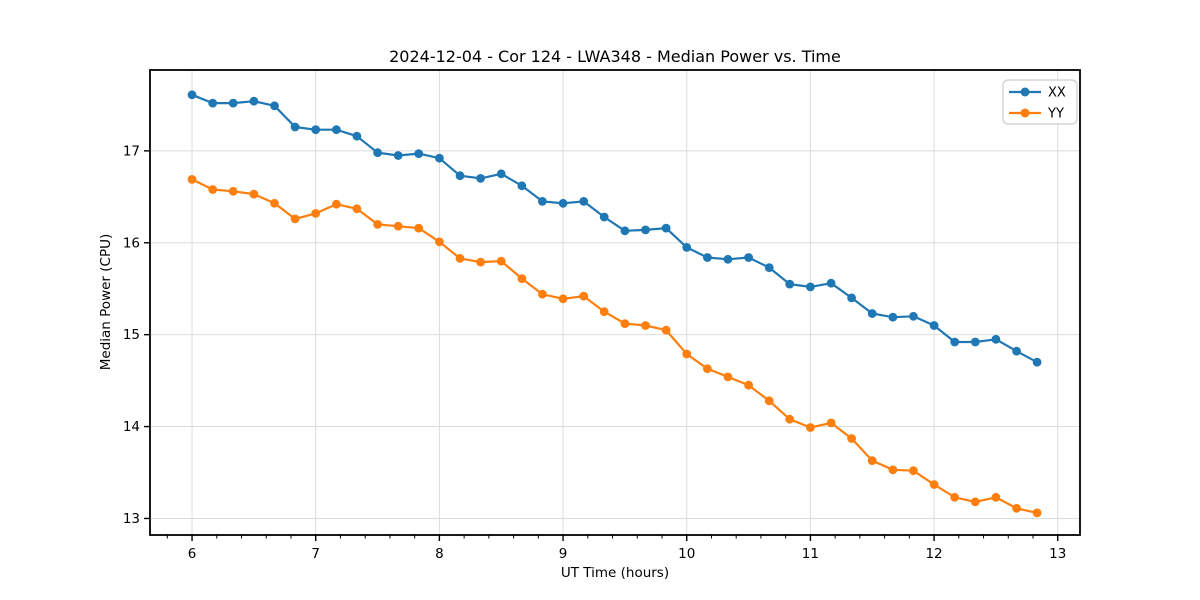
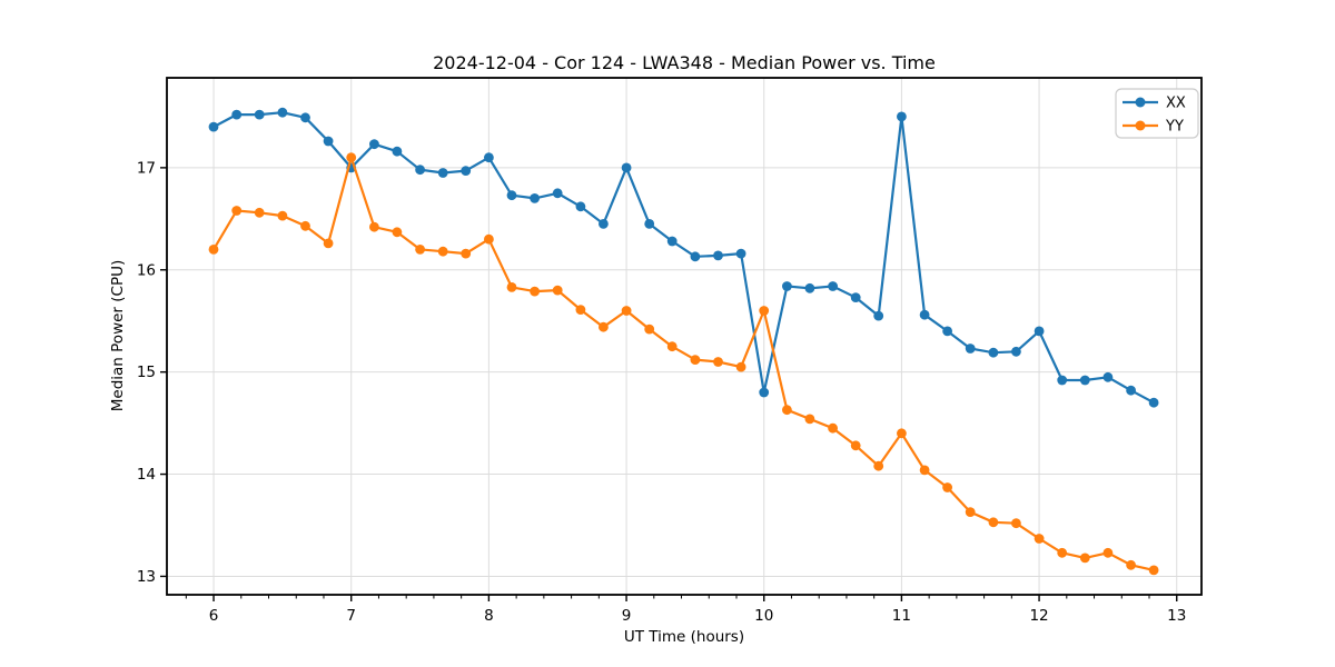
XX/6: 17.6 -> 17.4
YY/6: 16.7 -> 16.2
XX/7: 17.2 -> 17.0
YY/7: 16.3 -> 17.1
XX/8: 16.9 -> 17.1
YY/8: 16.0 -> 16.3
XX/9: 16.4 -> 17.0
YY/9: 15.4 -> 15.6
XX/10: 15.9 -> 14.8
YY/10: 14.8 -> 15.6
XX/11: 15.5 -> 17.5
YY/11: 14.0 -> 14.4
XX/12: 15.1 -> 15.4
